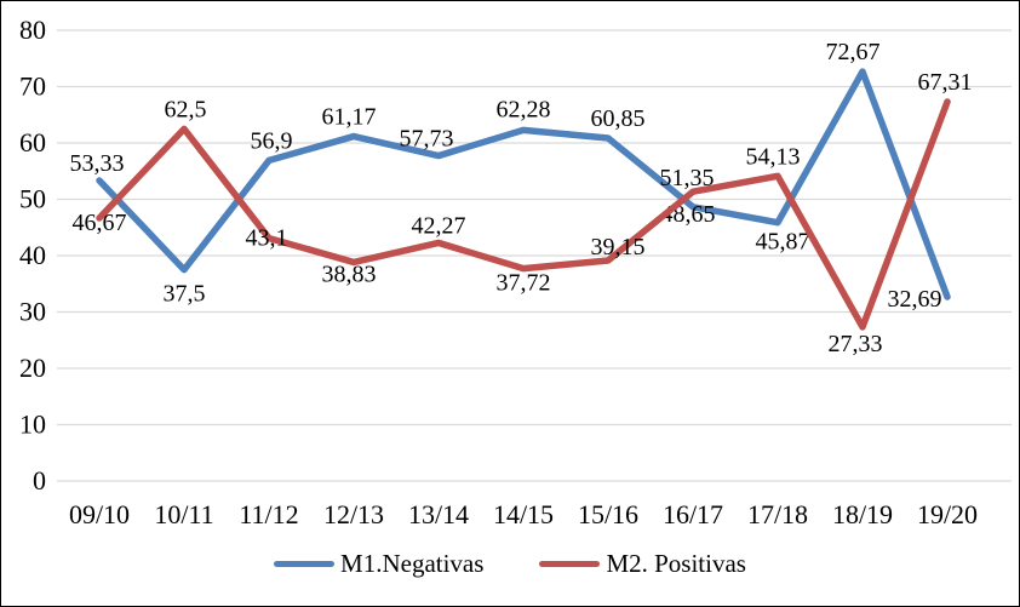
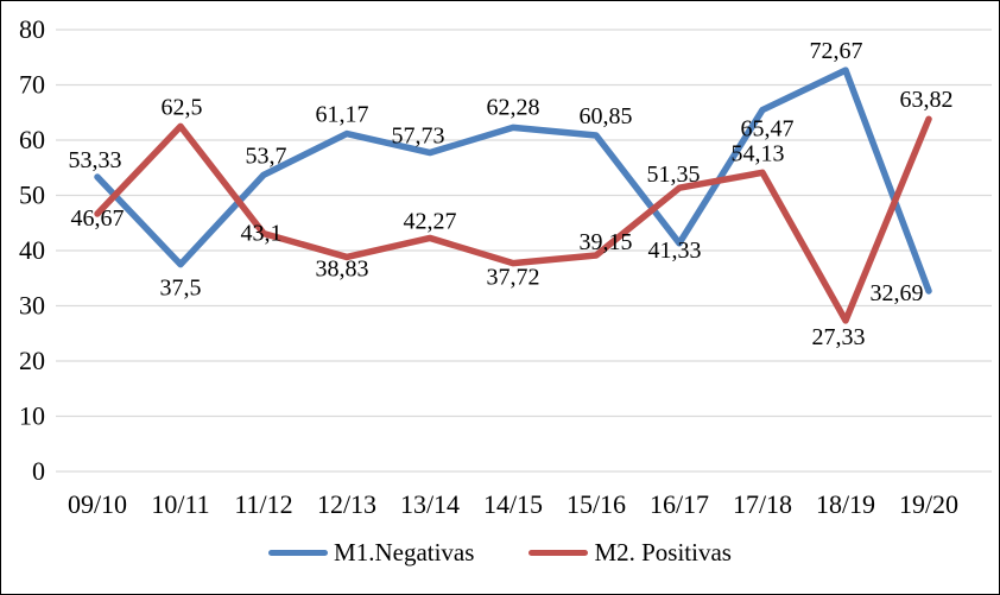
M1.Negativas/11/12: 56,9 -> 53,7
M1.Negativas/16/17: 48,65 -> 41,33
M1.Negativas/17/18: 45,87 -> 65,47
M2. Positivas/19/20: 67,31 -> 63,82
